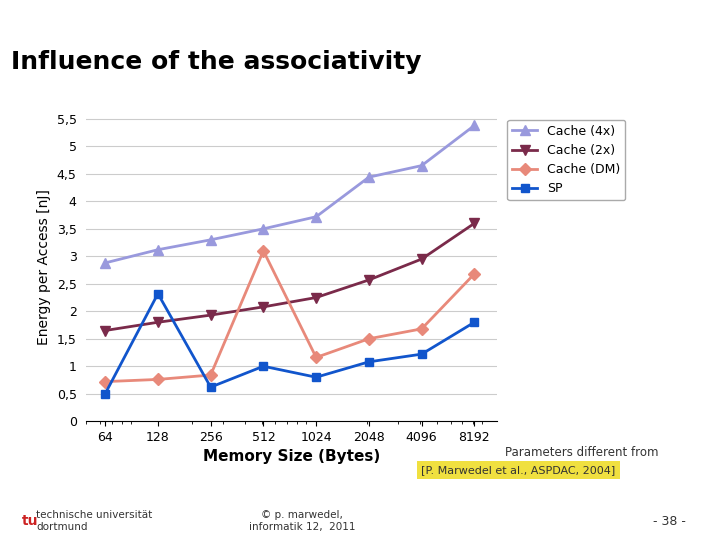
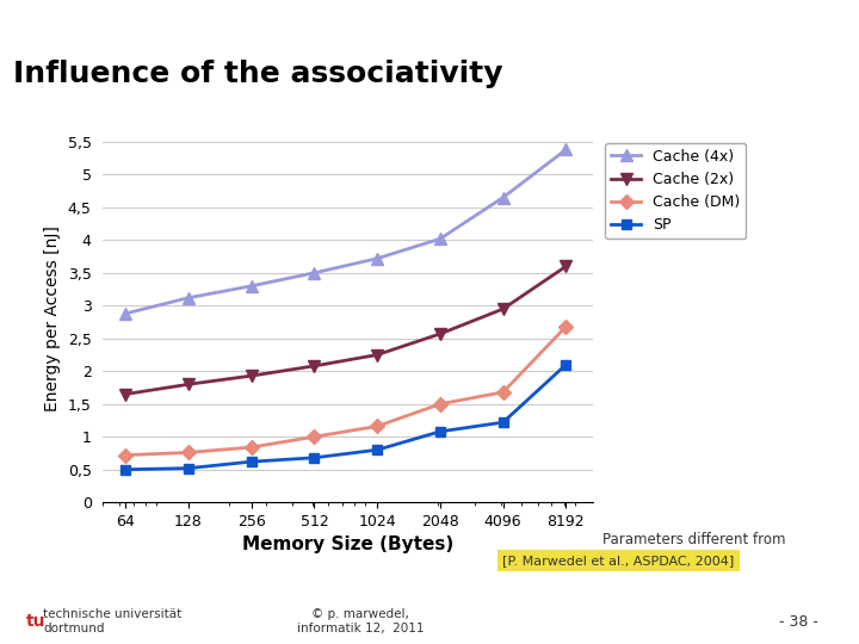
SP/128: 2,32 -> 0,52
Cache (DM)/512: 3,10 -> 1,00
SP/512: 1,00 -> 0,68
Cache (4x)/2048: 4,44 -> 4,02
SP/8192: 1,80 -> 2,10
